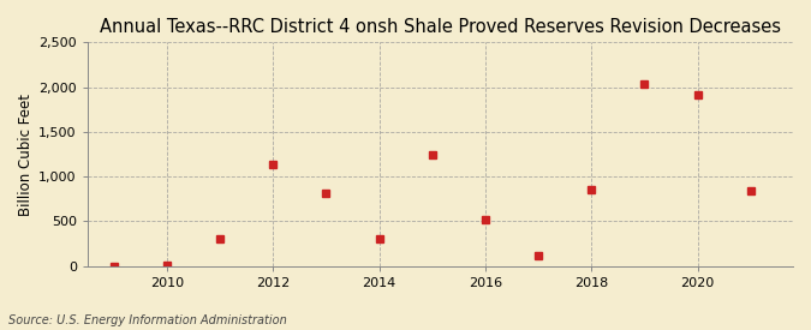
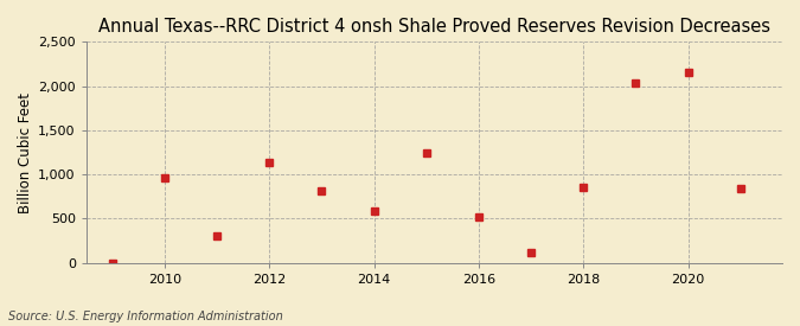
2010: 0 -> 960
2014: 300 -> 580
2020: 1,920 -> 2,160
